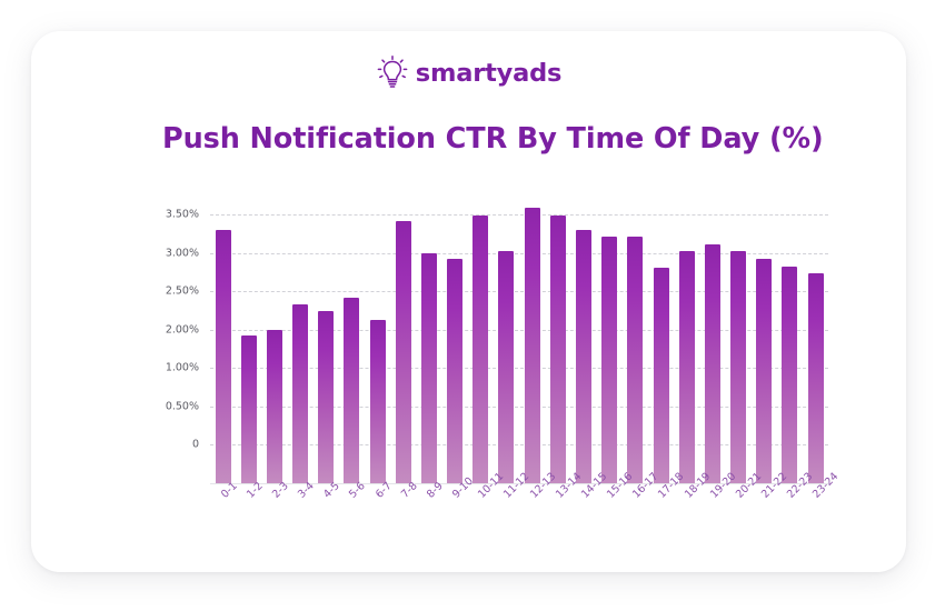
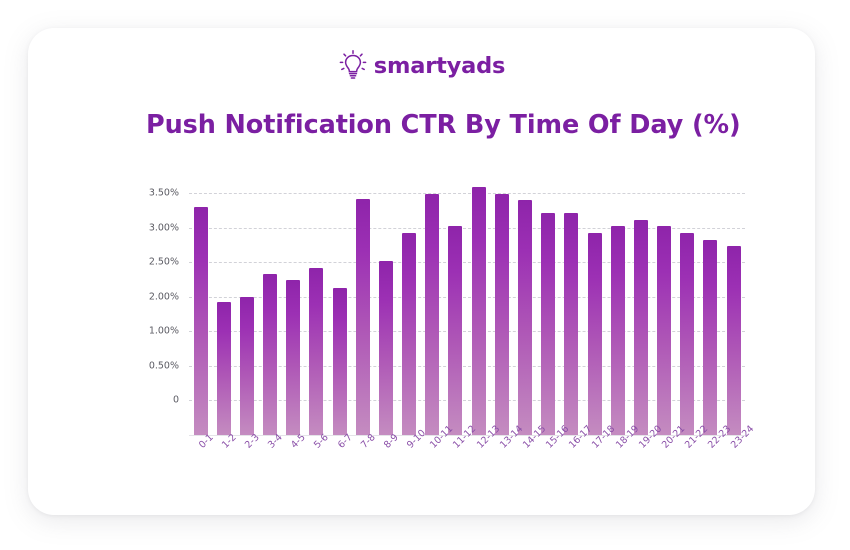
8-9: 3.0% -> 2.5%
14-15: 3.3% -> 3.4%
17-18: 2.8% -> 2.9%
